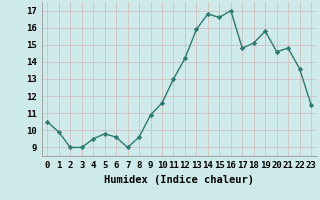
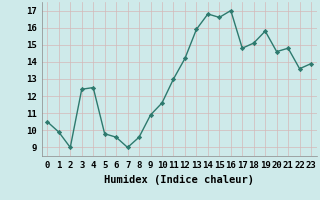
3: 9.0 -> 12.4
4: 9.5 -> 12.5
23: 11.5 -> 13.9
